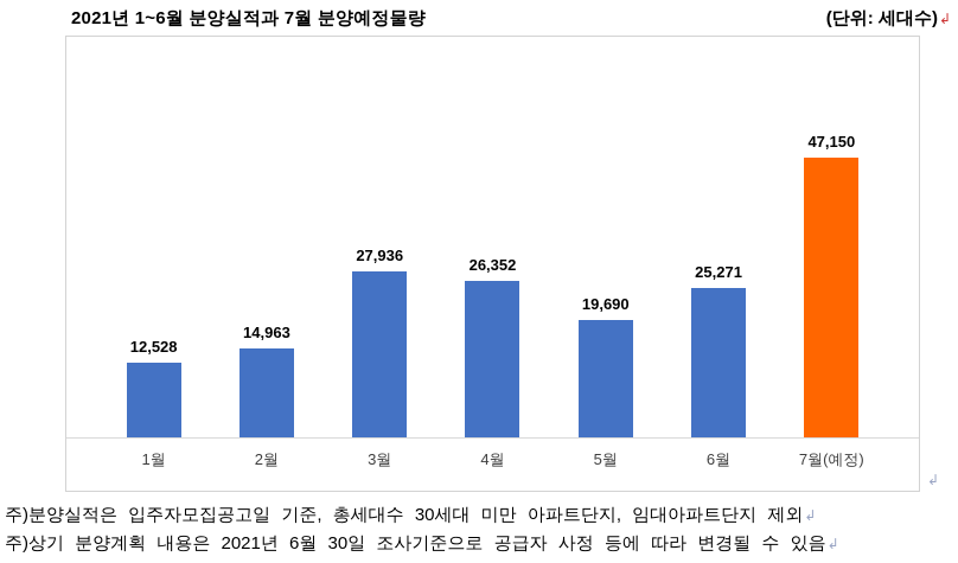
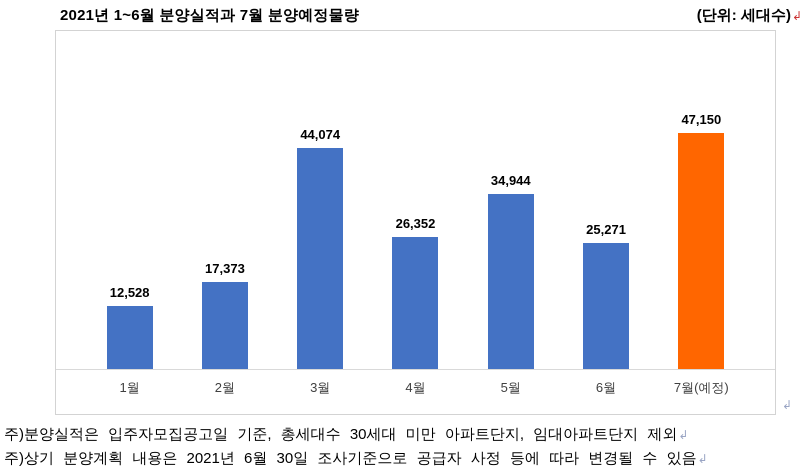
2월: 14,963 -> 17,373
3월: 27,936 -> 44,074
5월: 19,690 -> 34,944
